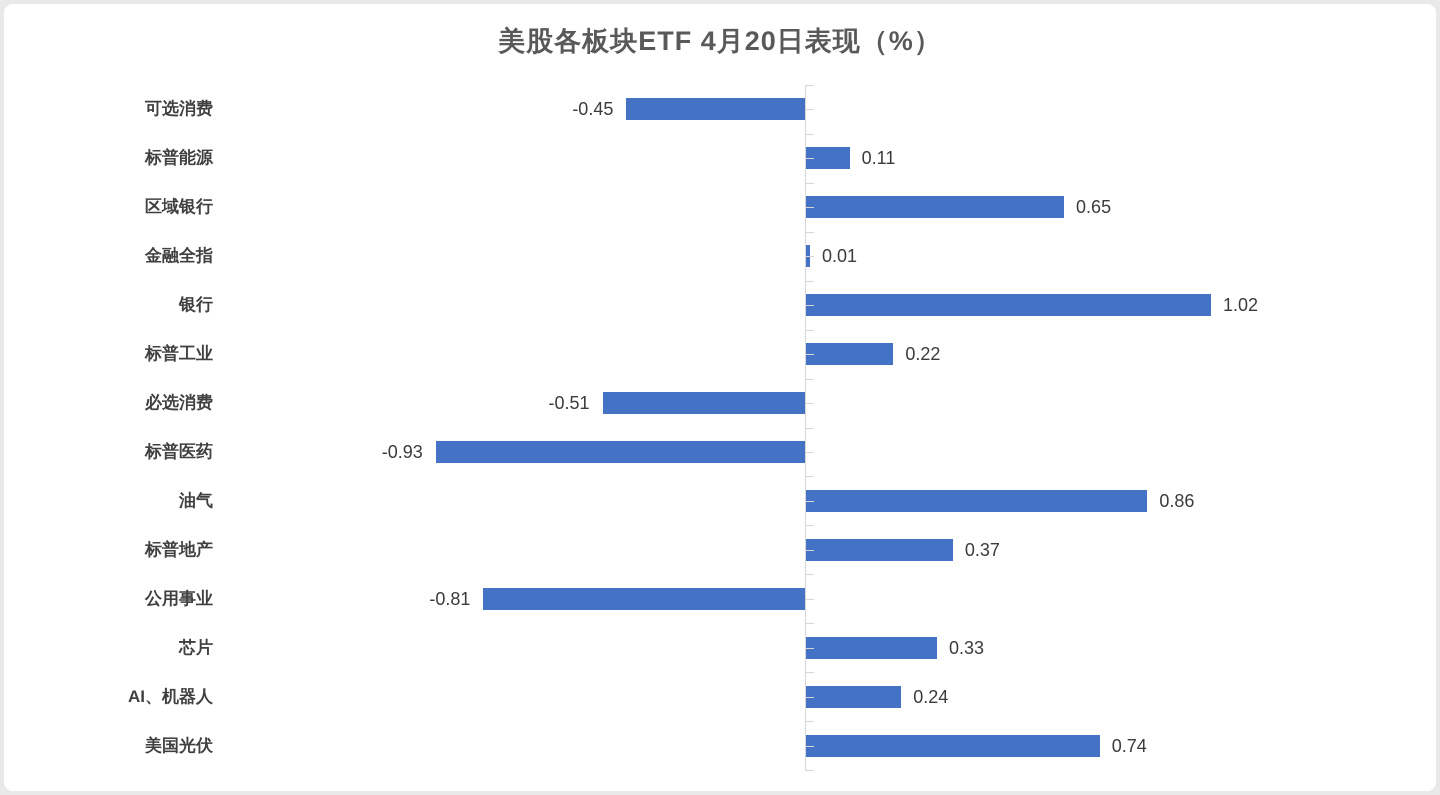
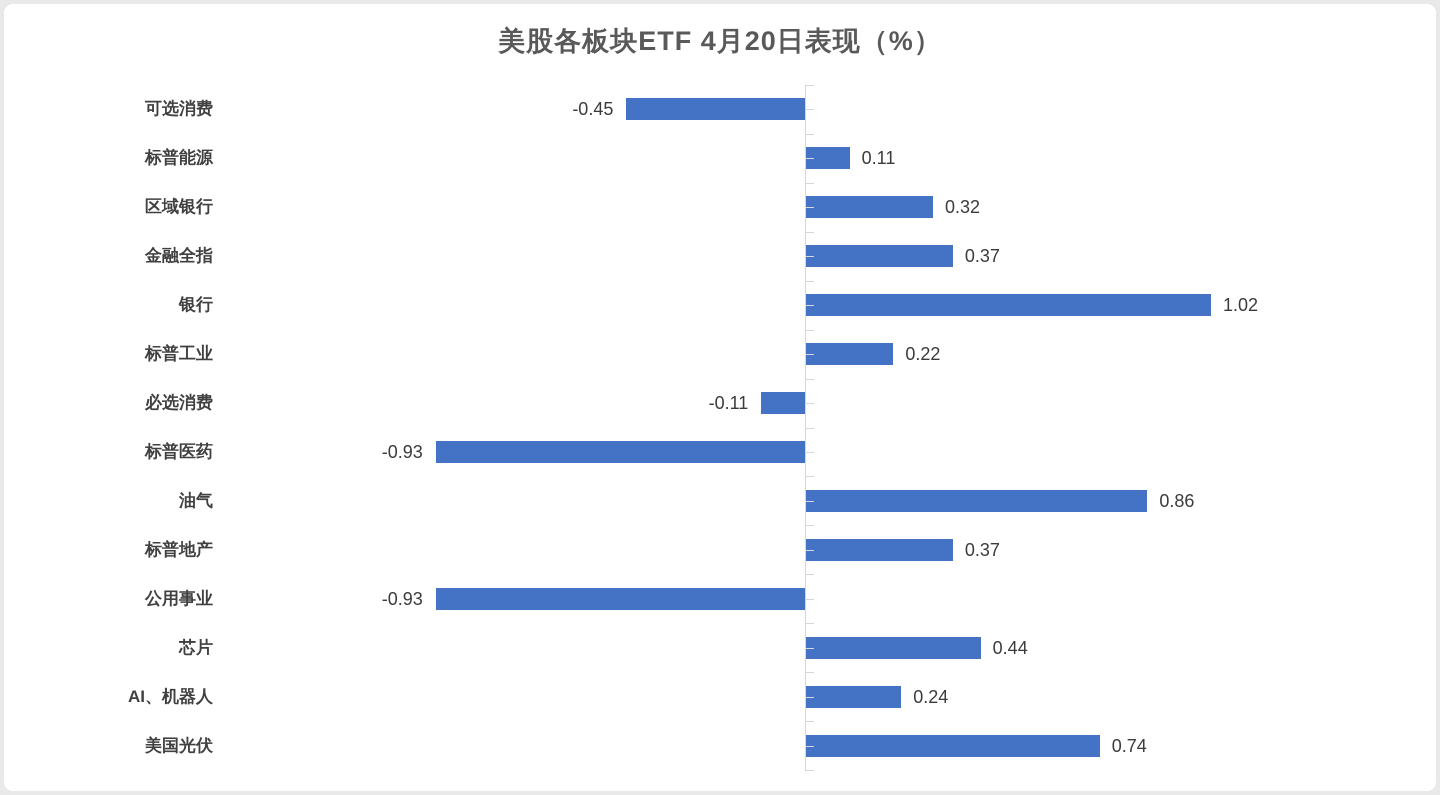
区域银行: 0.65 -> 0.32
金融全指: 0.01 -> 0.37
必选消费: -0.51 -> -0.11
公用事业: -0.81 -> -0.93
芯片: 0.33 -> 0.44
